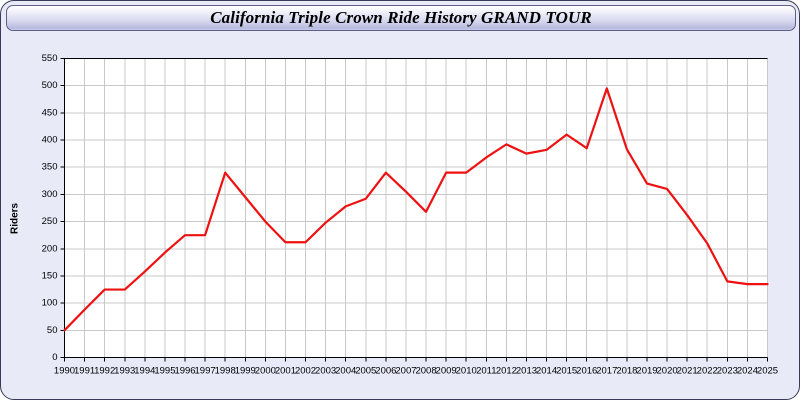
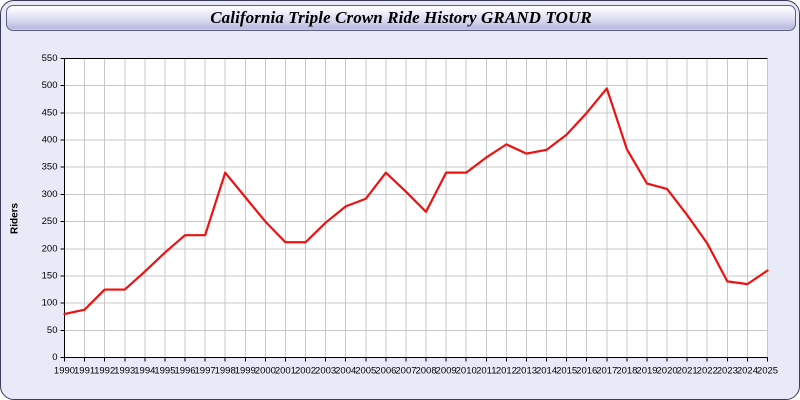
1990: 50 -> 80
2016: 380 -> 450
2025: 140 -> 160
